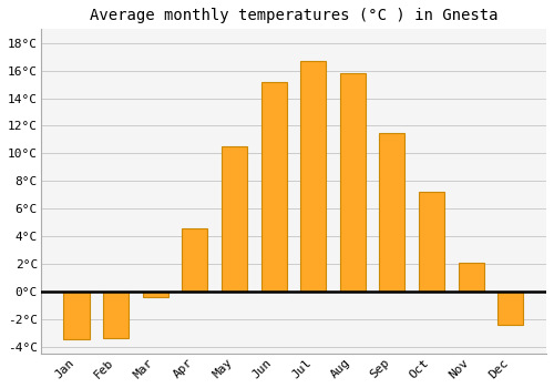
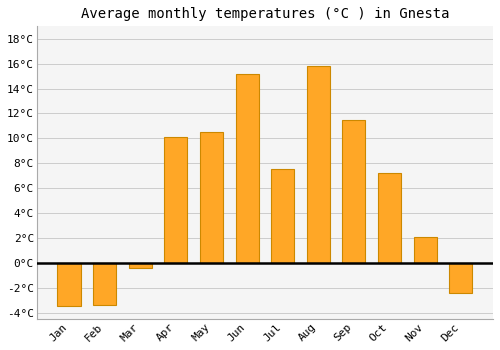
Apr: 4.6°C -> 10.1°C
Jul: 16.7°C -> 7.5°C
